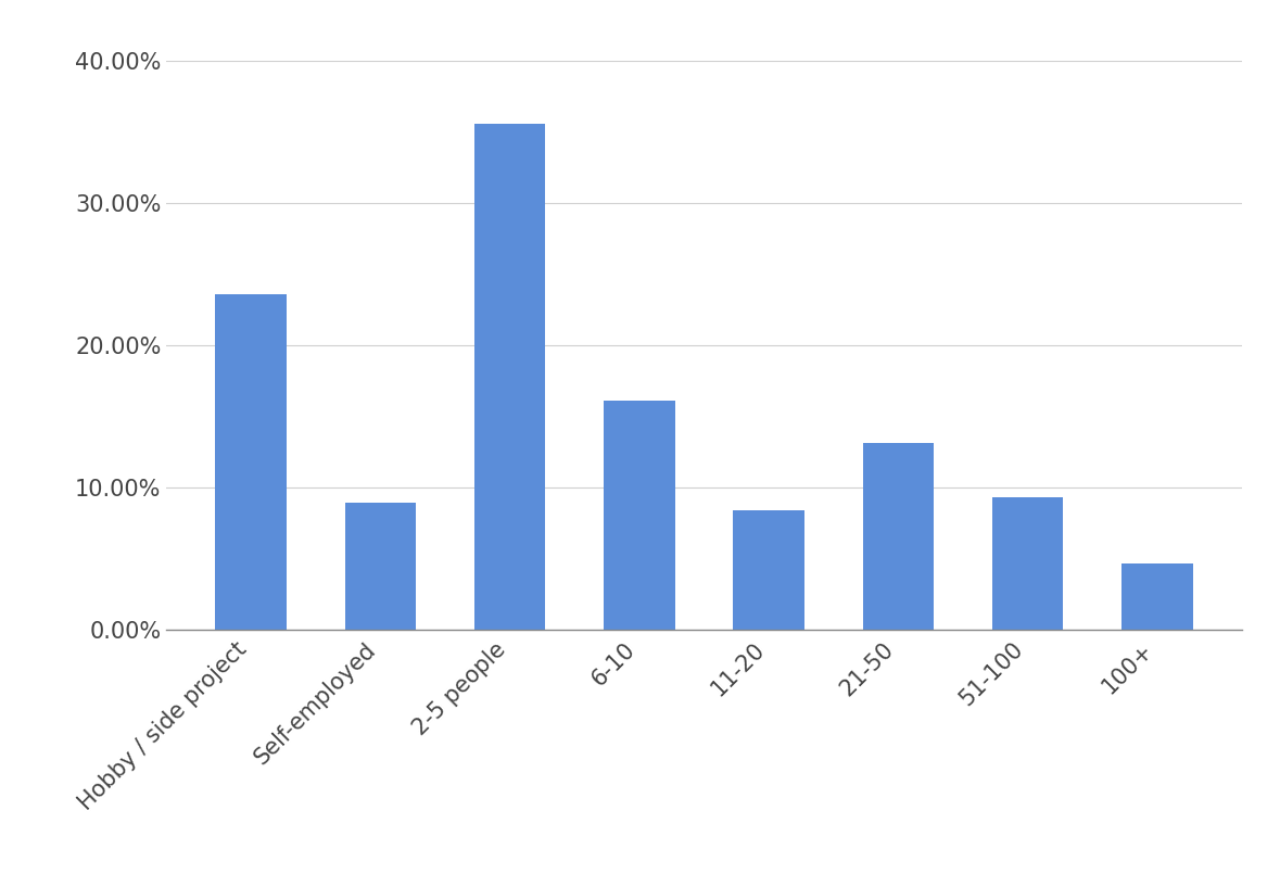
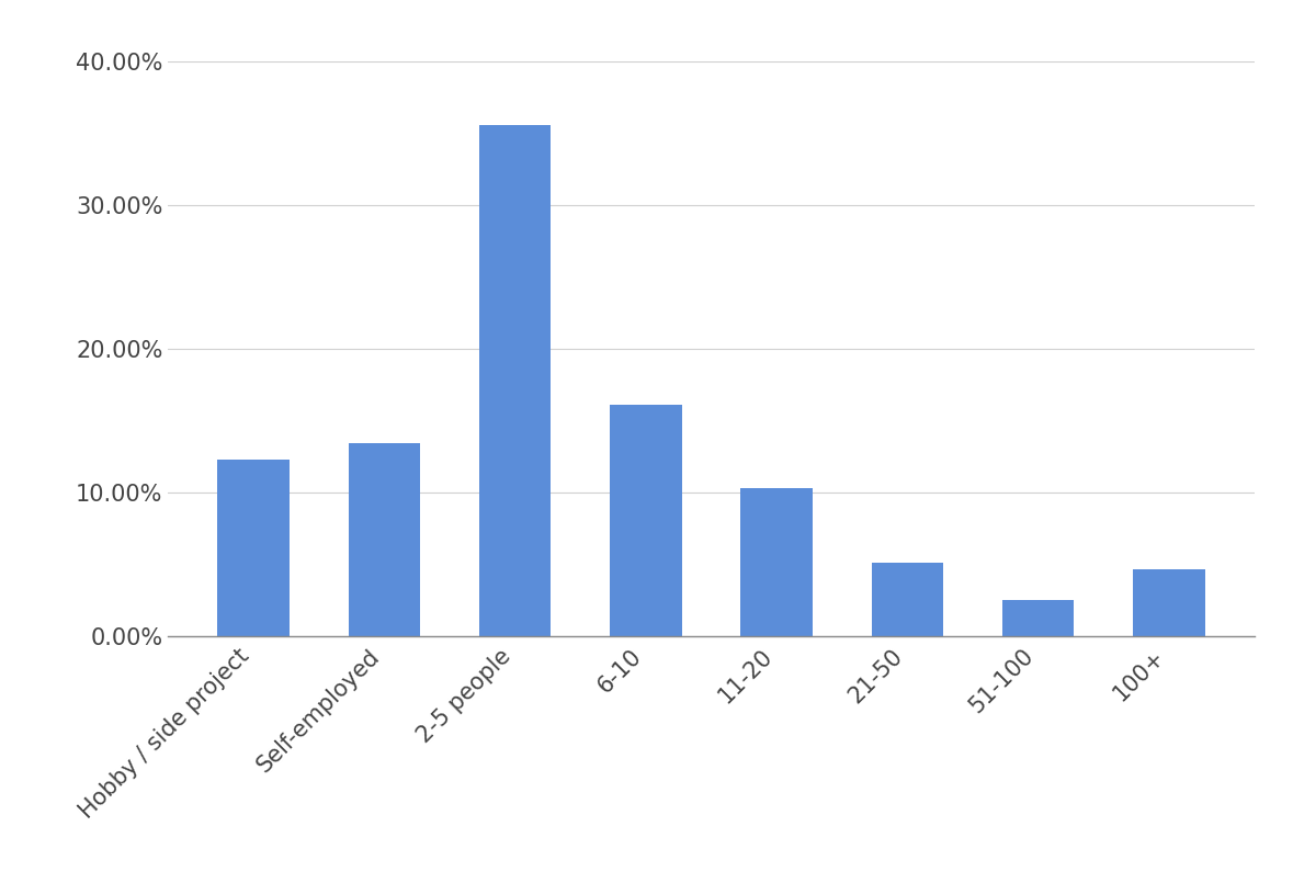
Hobby / side project: 23.6% -> 12.3%
Self-employed: 8.9% -> 13.4%
11-20: 8.4% -> 10.3%
21-50: 13.1% -> 5.1%
51-100: 9.3% -> 2.5%
